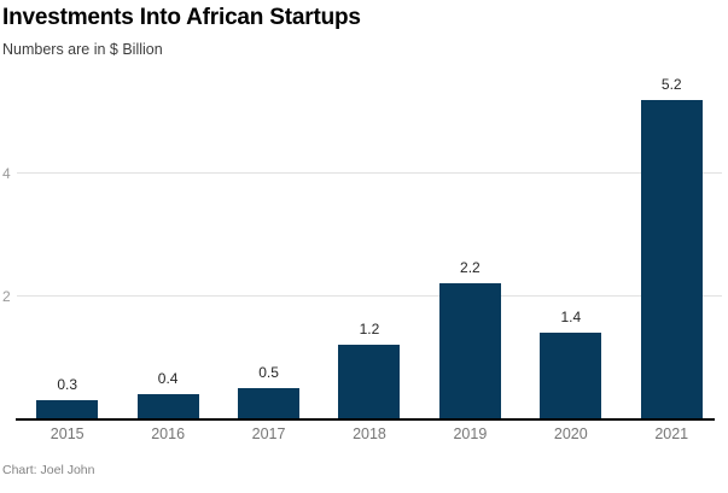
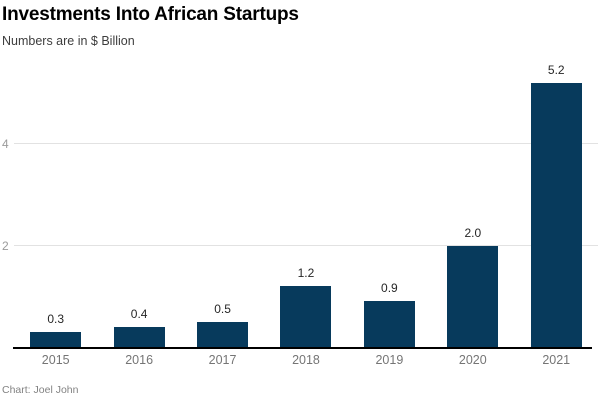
2019: 2.2 -> 0.9
2020: 1.4 -> 2.0
